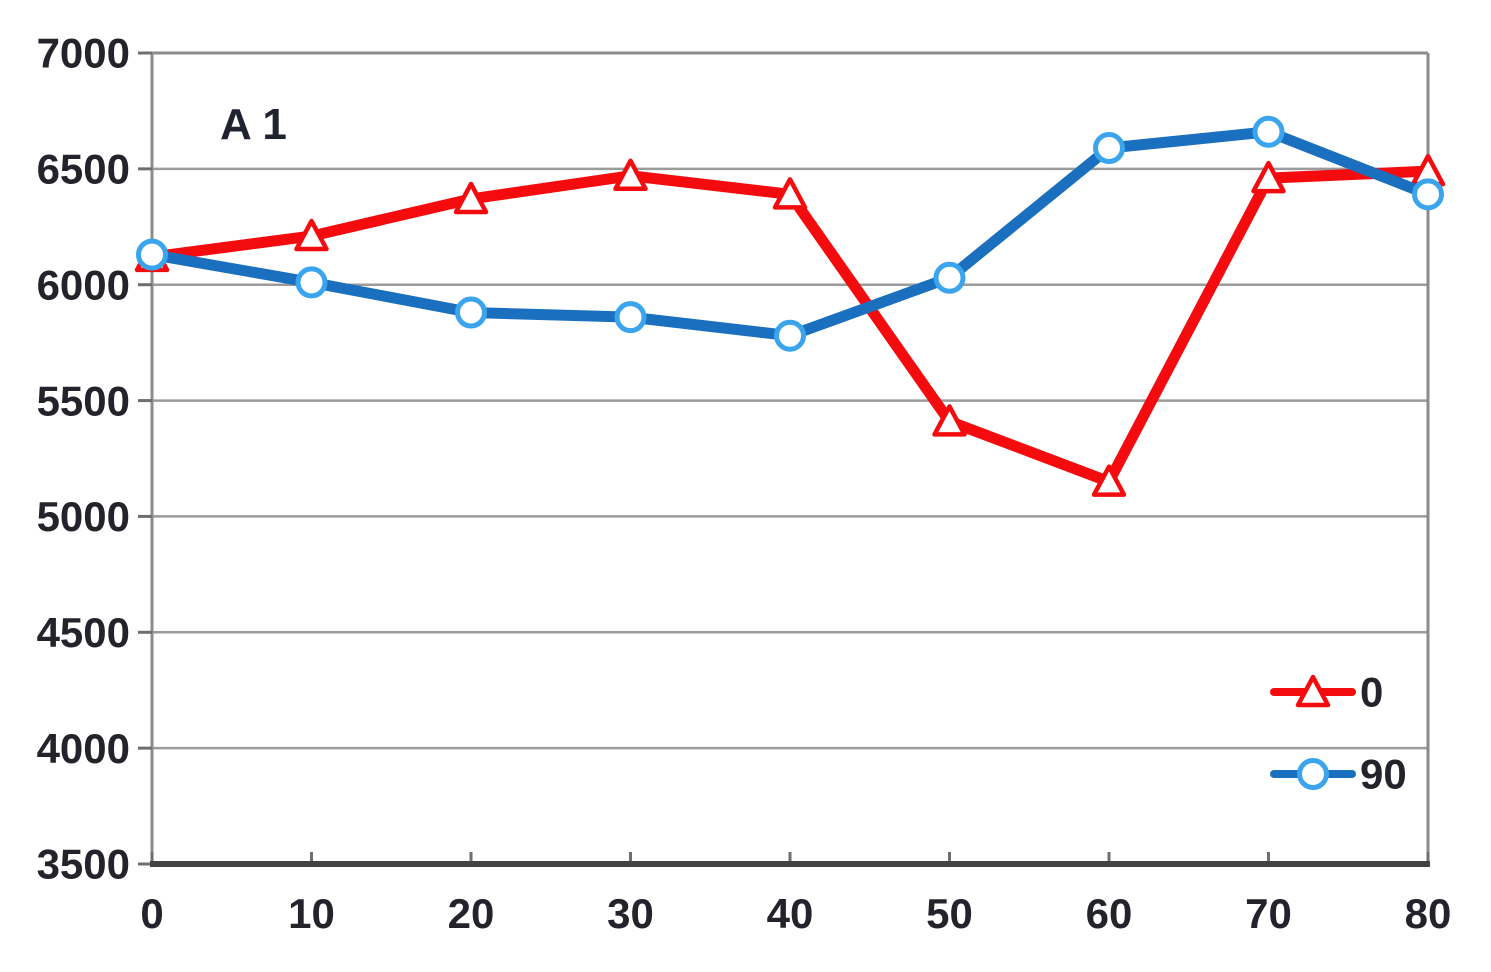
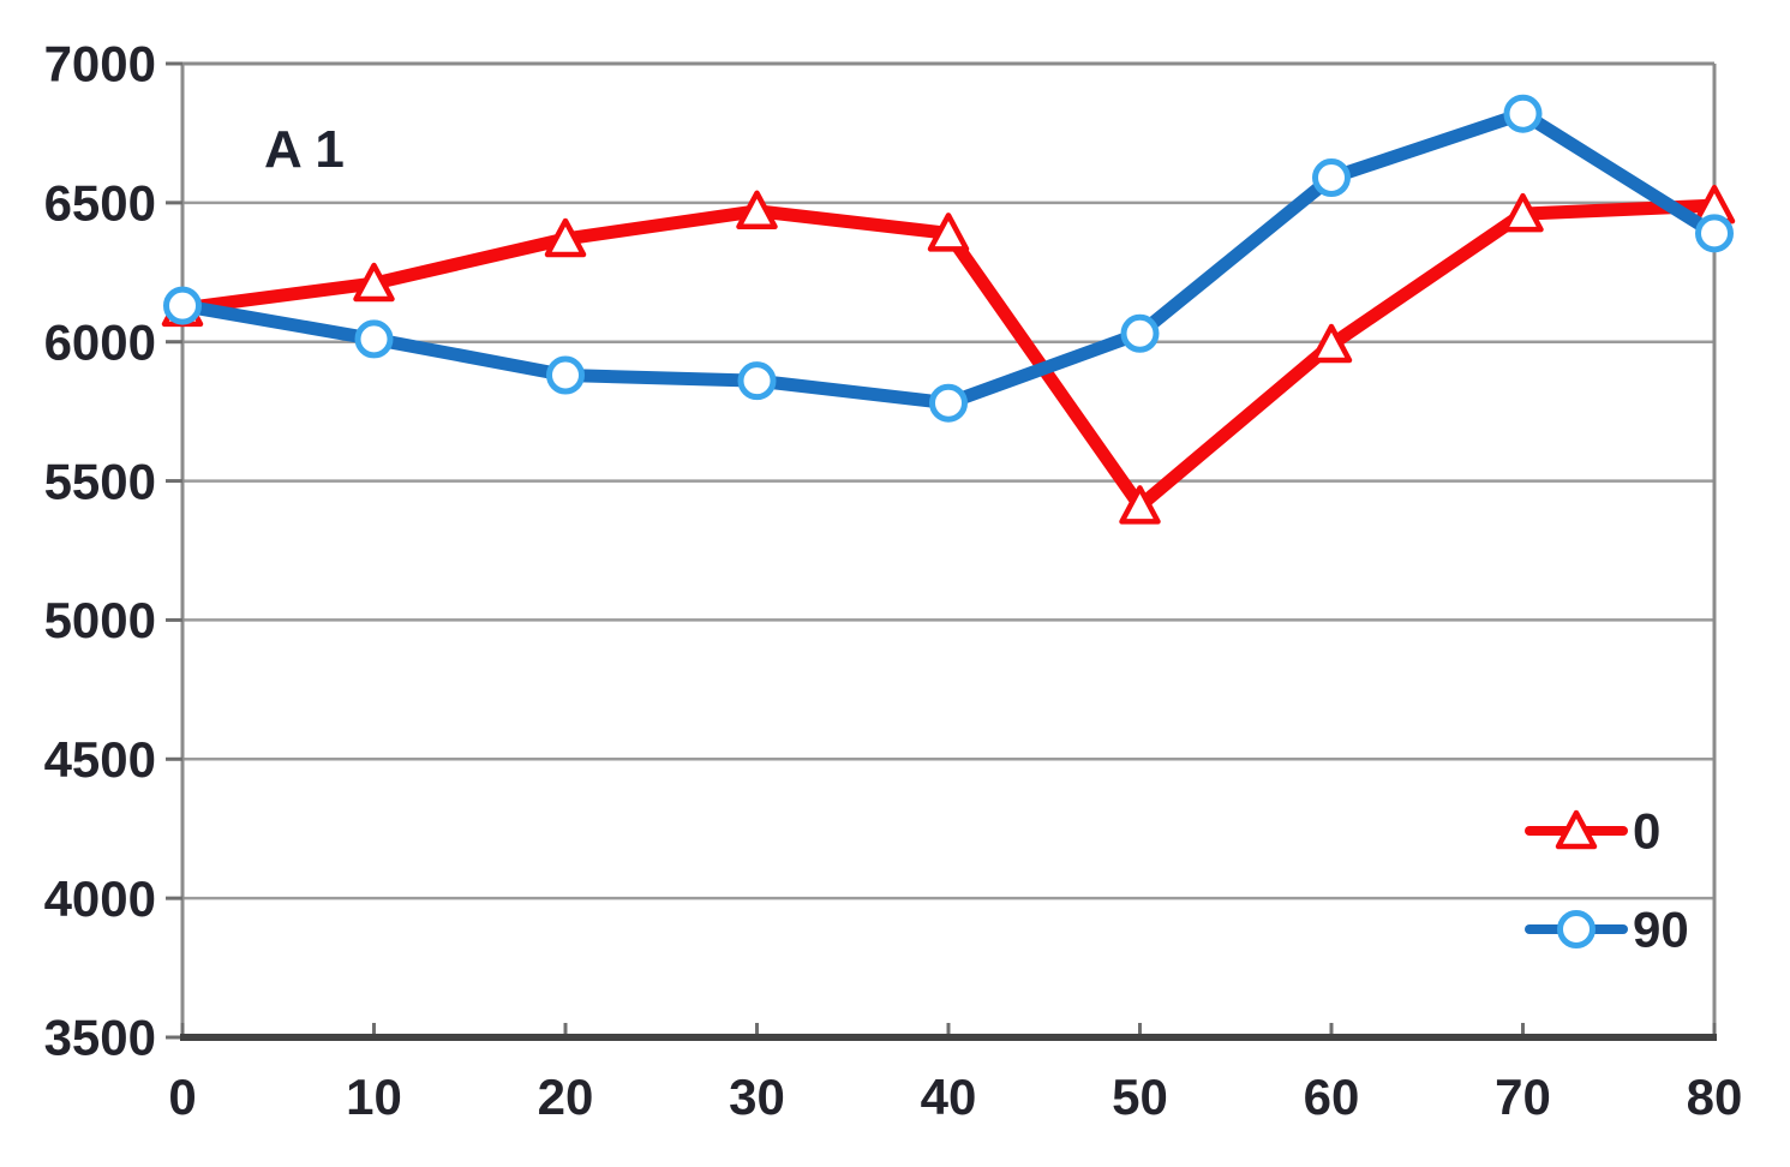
0/60: 5150 -> 5990
90/70: 6660 -> 6820
